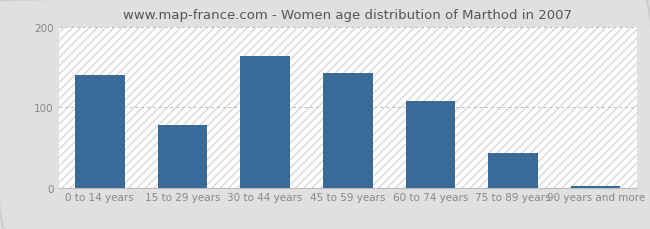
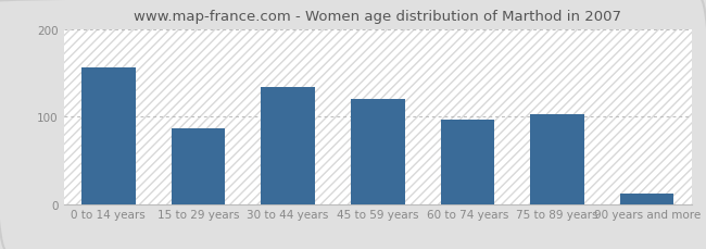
0 to 14 years: 140 -> 156
15 to 29 years: 78 -> 86
30 to 44 years: 163 -> 134
45 to 59 years: 142 -> 120
60 to 74 years: 108 -> 96
75 to 89 years: 43 -> 102
90 years and more: 2 -> 12
